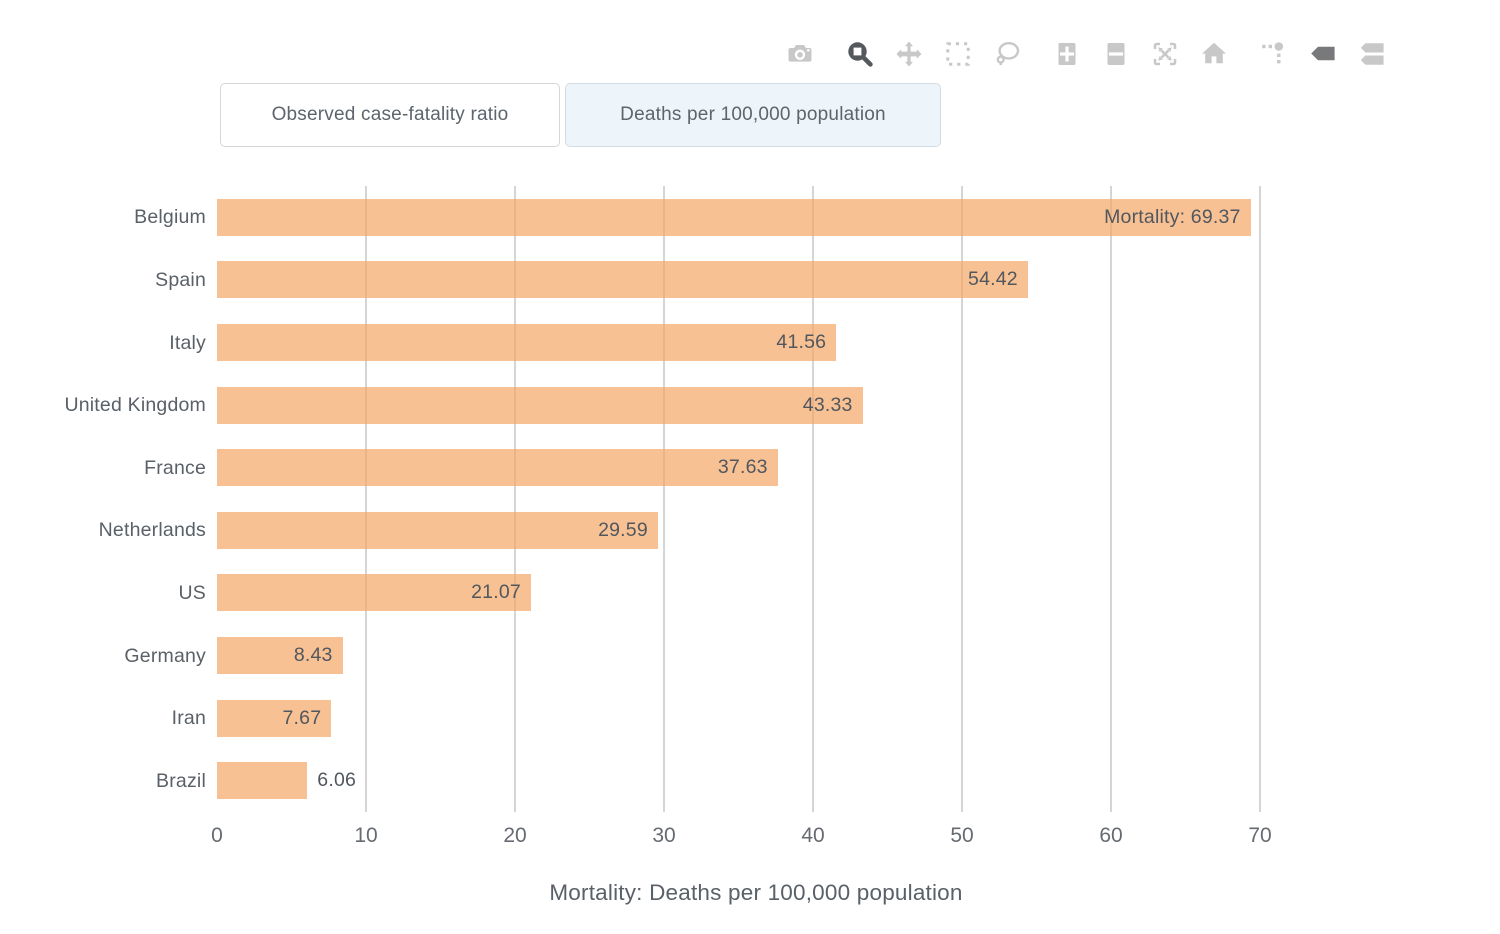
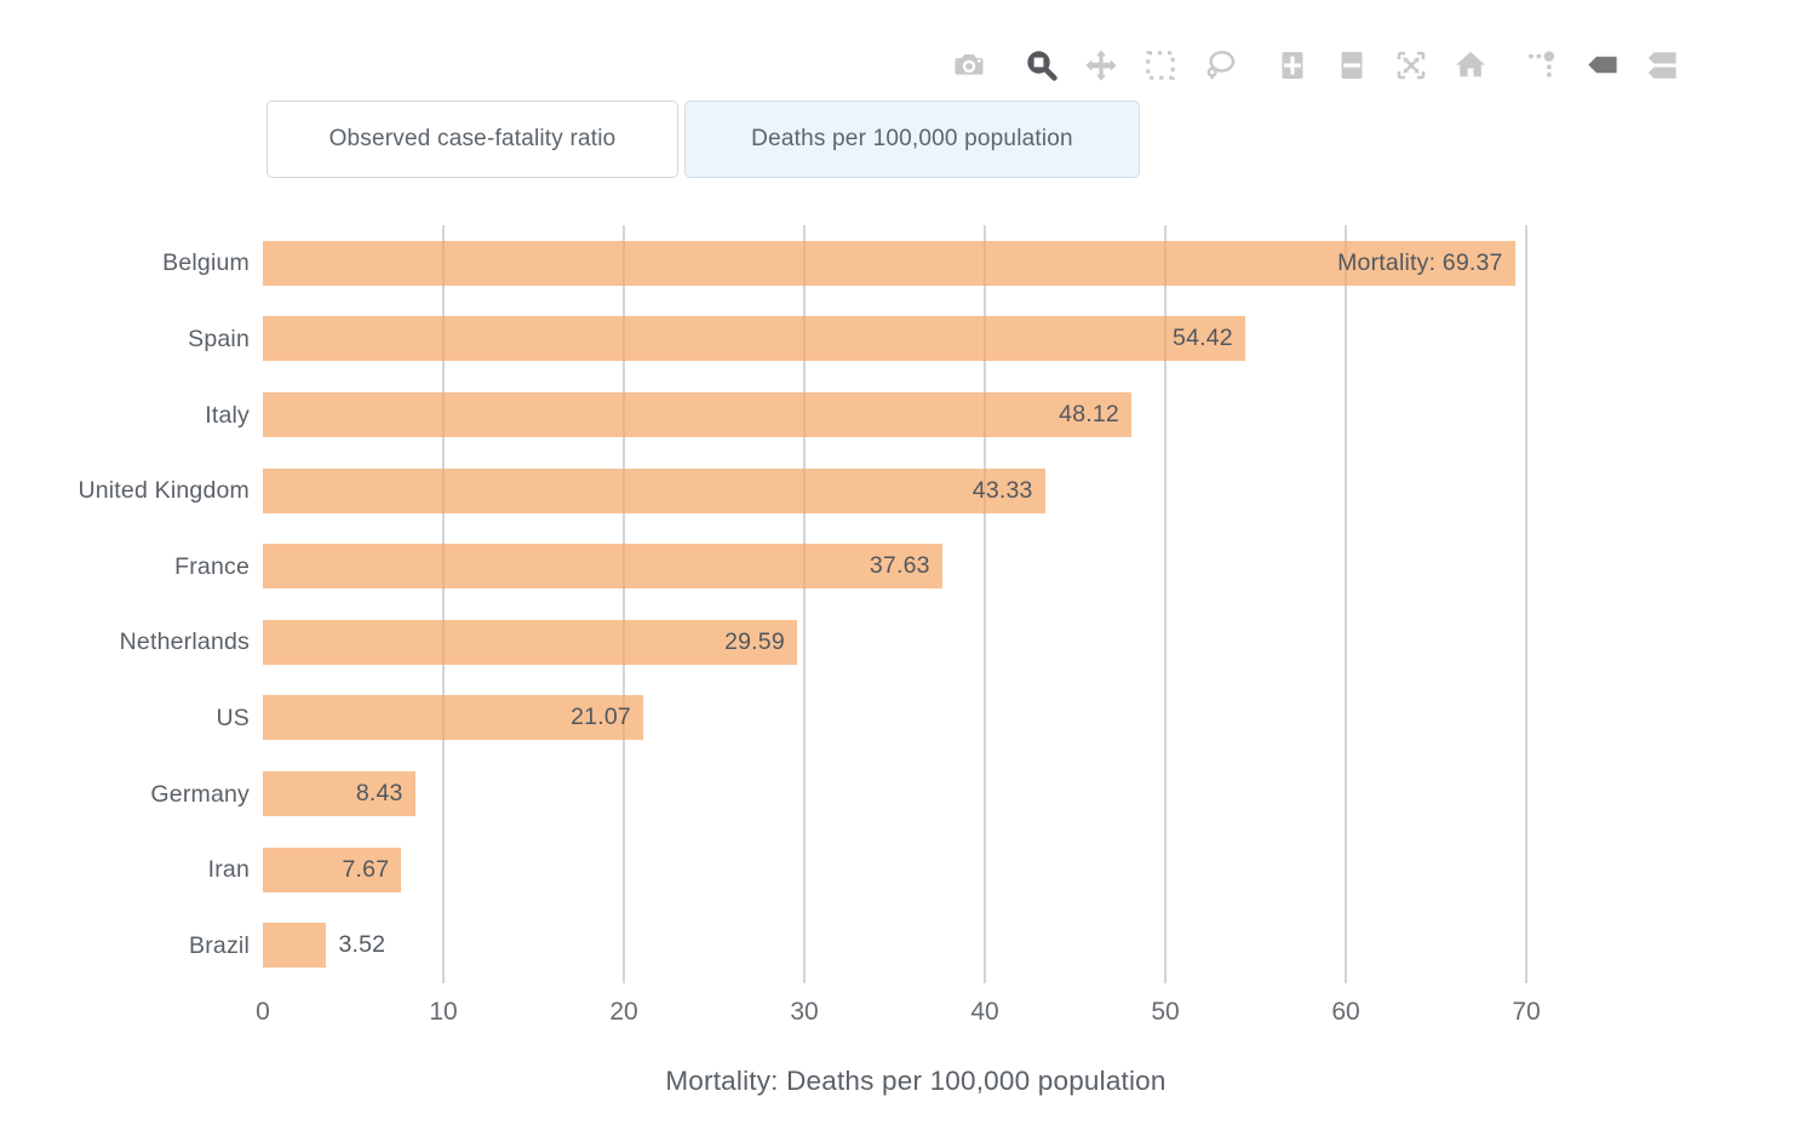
Italy: 41.56 -> 48.12
Brazil: 6.06 -> 3.52
